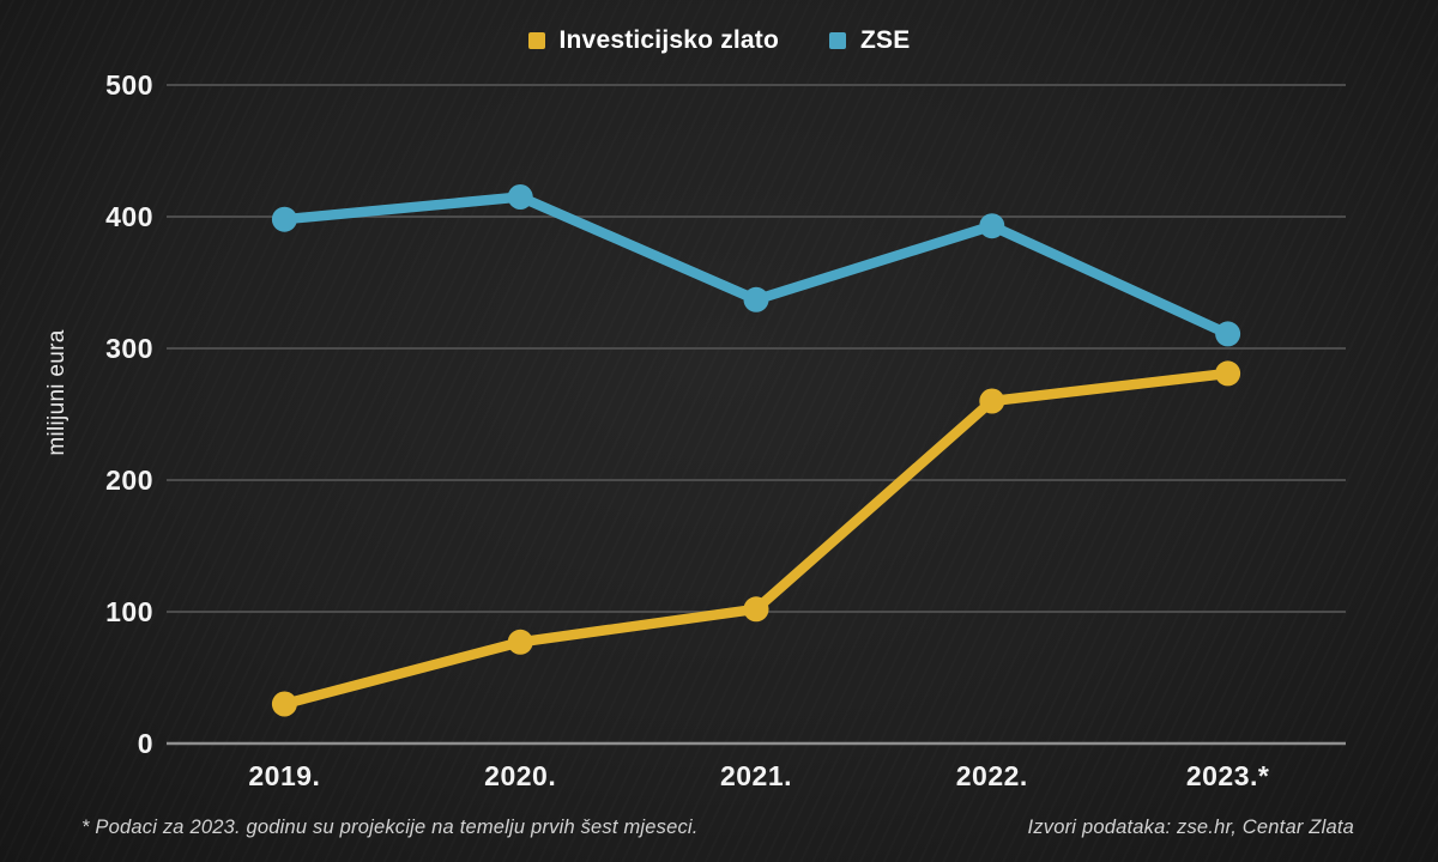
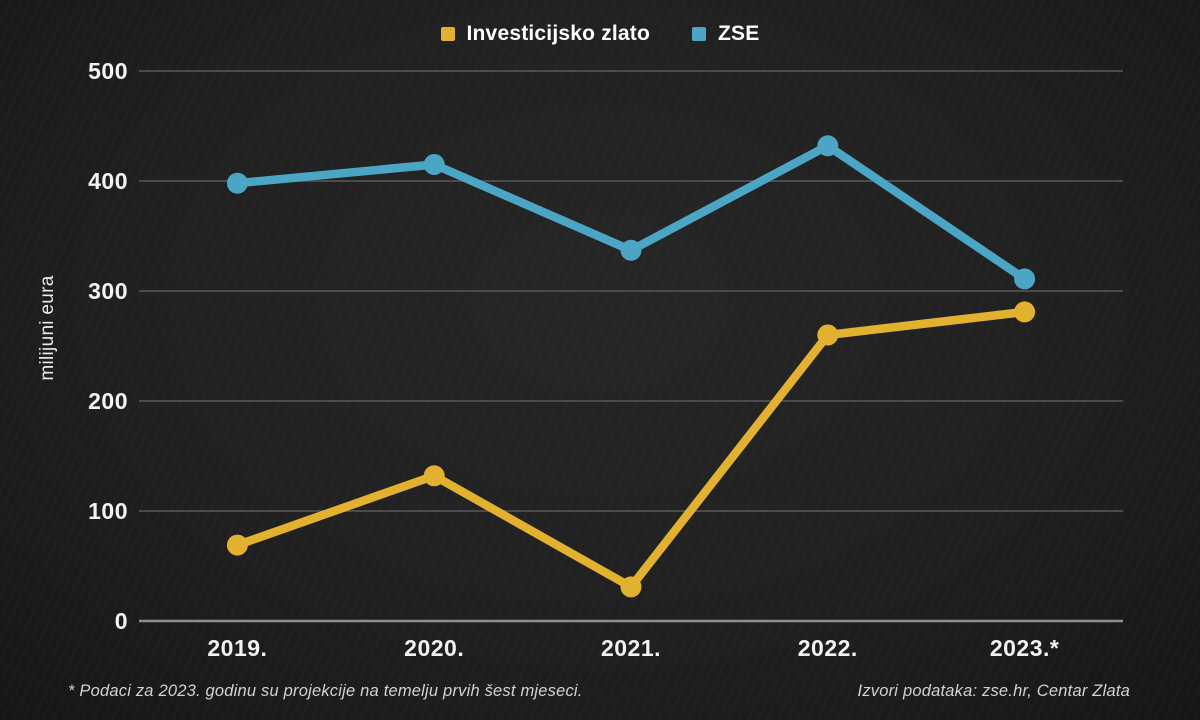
Investicijsko zlato/2019.: 30 -> 69
Investicijsko zlato/2020.: 77 -> 132
Investicijsko zlato/2021.: 102 -> 31
ZSE/2022.: 393 -> 432
